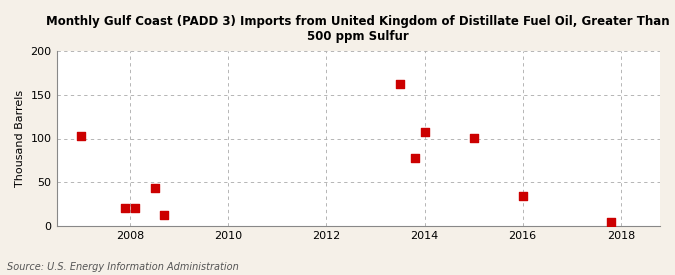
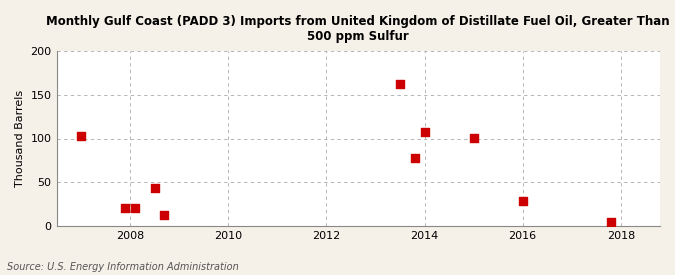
2016: 34 -> 28
